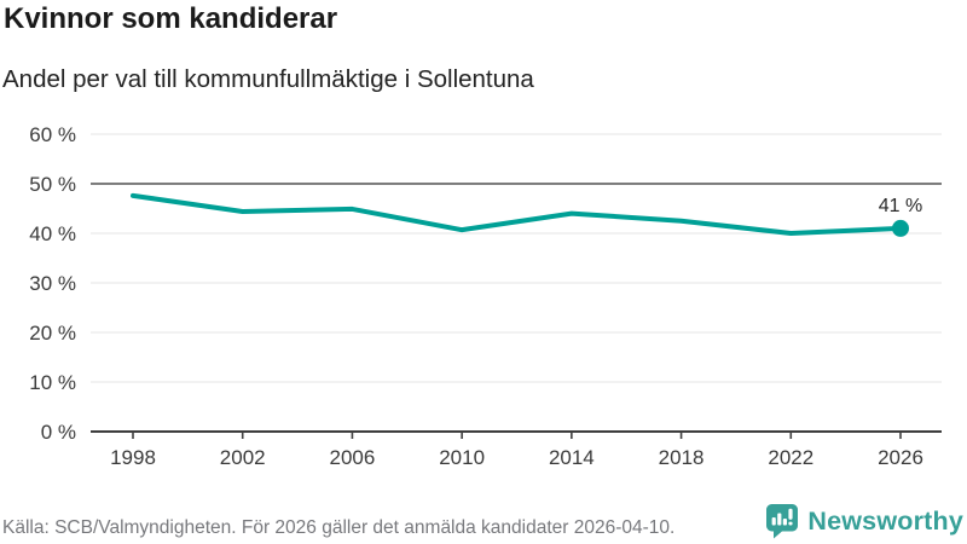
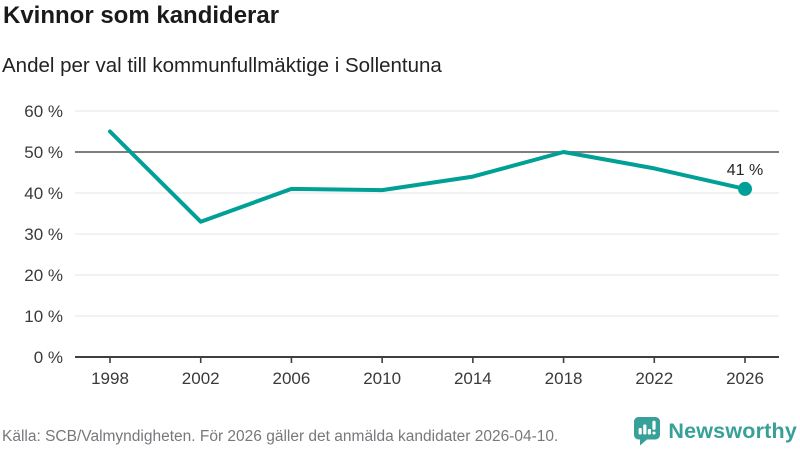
1998: 48% -> 55%
2002: 44% -> 33%
2006: 45% -> 41%
2018: 42% -> 50%
2022: 40% -> 46%
